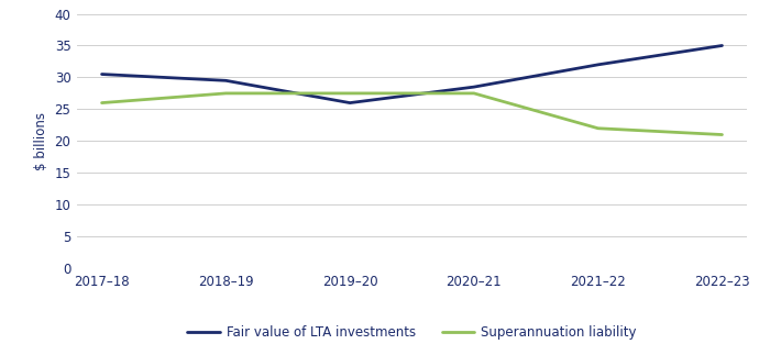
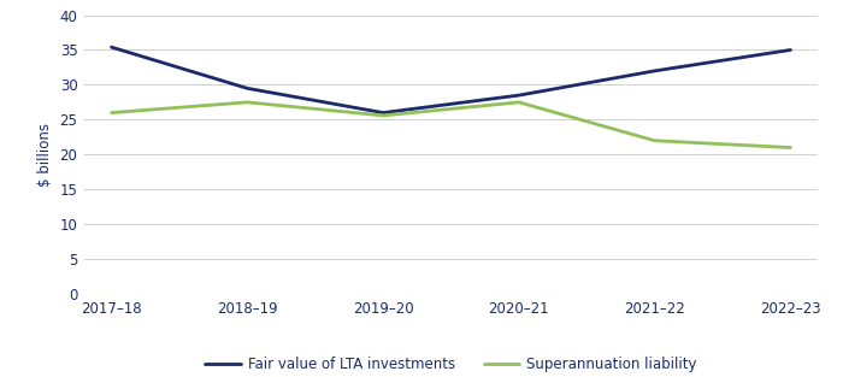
Fair value of LTA investments/2017–18: 30.5 -> 35.4
Superannuation liability/2019–20: 27.5 -> 25.6
